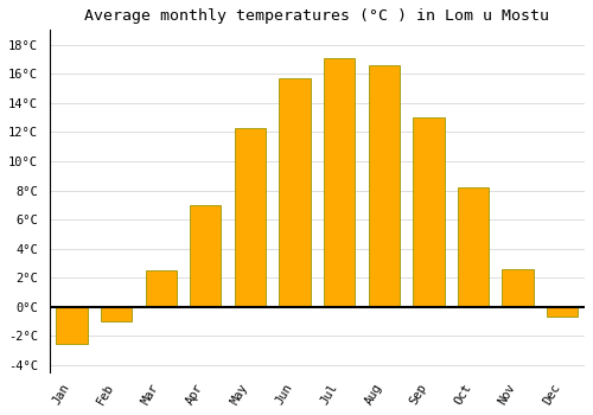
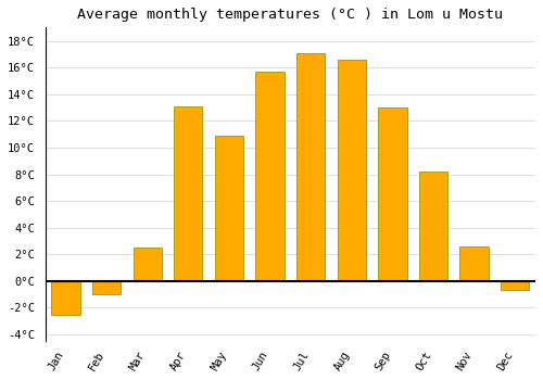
Apr: 7.0°C -> 13.1°C
May: 12.3°C -> 10.9°C
